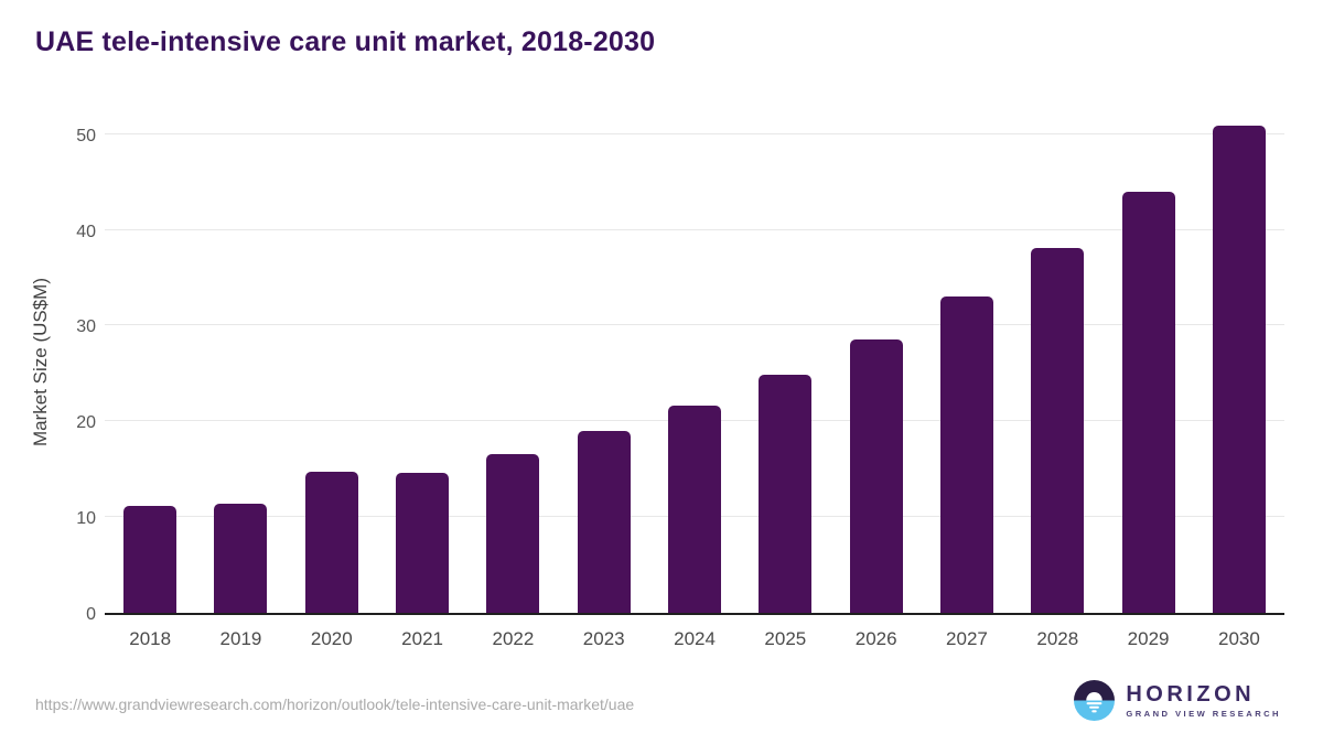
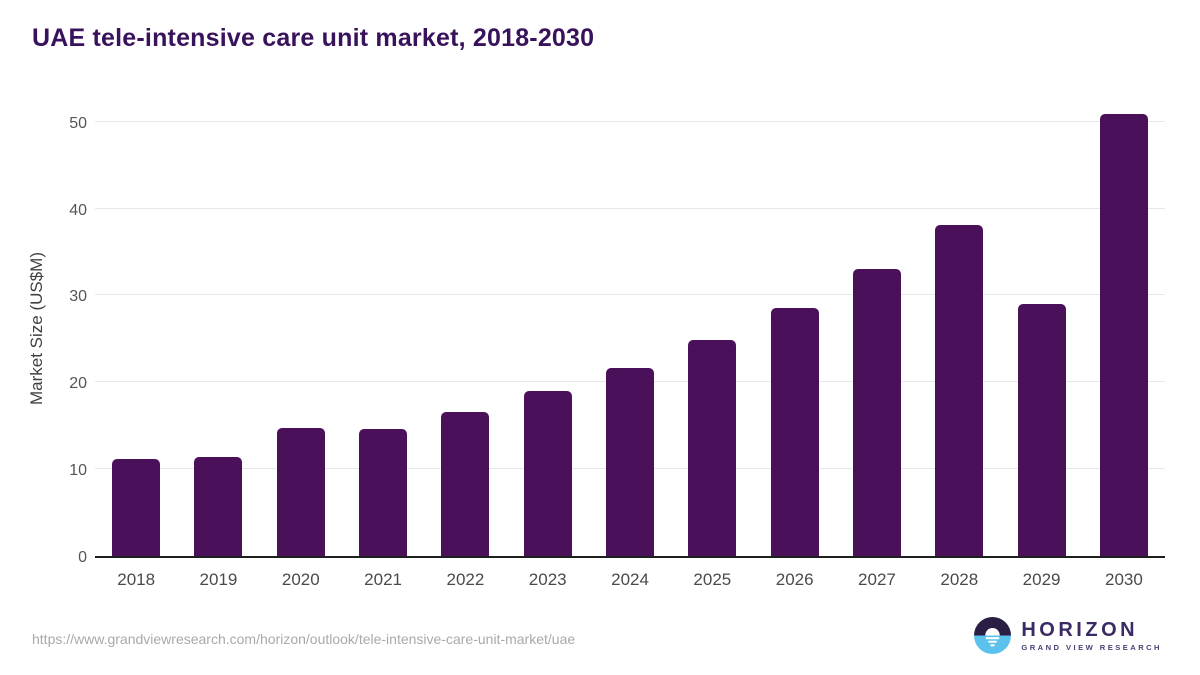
2029: 44 -> 29
